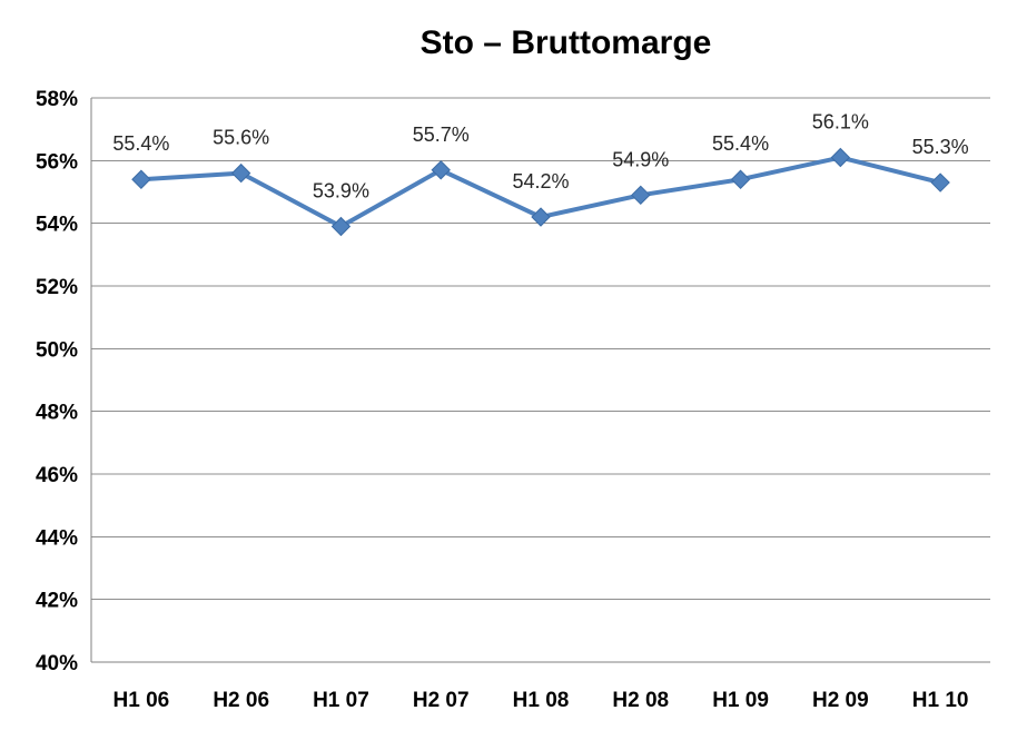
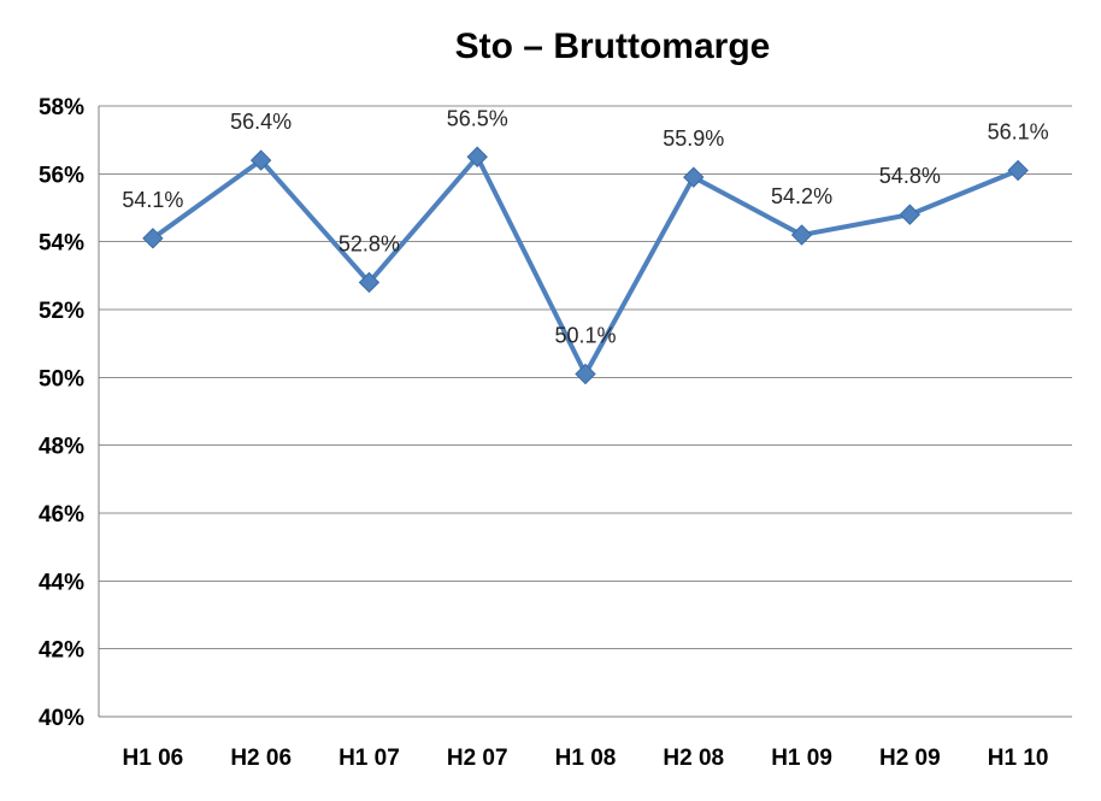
H1 06: 55.4% -> 54.1%
H2 06: 55.6% -> 56.4%
H1 07: 53.9% -> 52.8%
H2 07: 55.7% -> 56.5%
H1 08: 54.2% -> 50.1%
H2 08: 54.9% -> 55.9%
H1 09: 55.4% -> 54.2%
H2 09: 56.1% -> 54.8%
H1 10: 55.3% -> 56.1%
